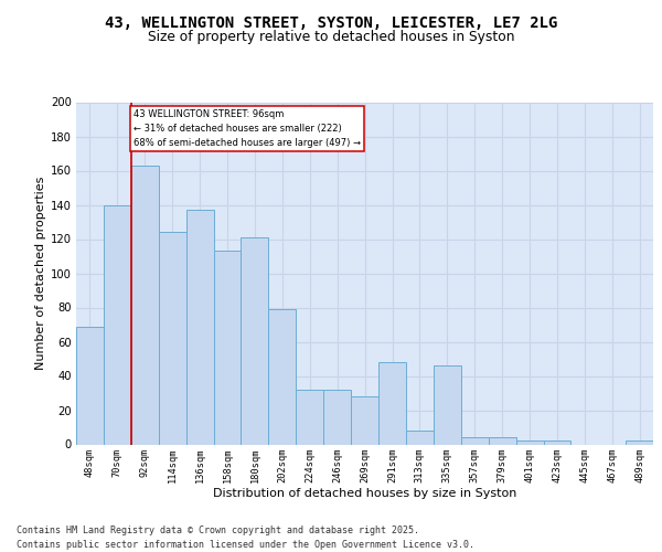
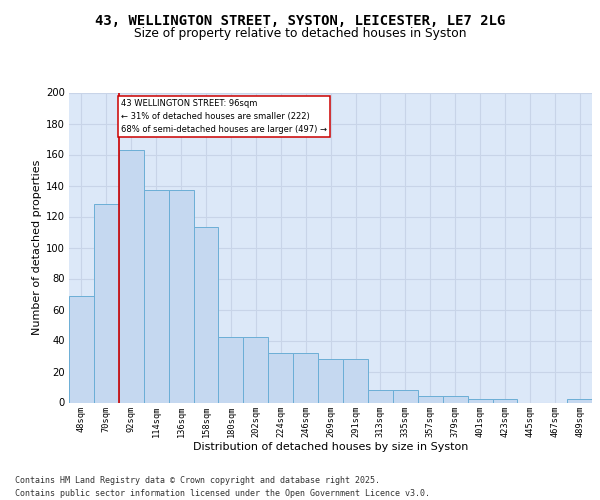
70sqm: 140 -> 128
114sqm: 124 -> 137
180sqm: 121 -> 42
202sqm: 79 -> 42
291sqm: 48 -> 28
335sqm: 46 -> 8
